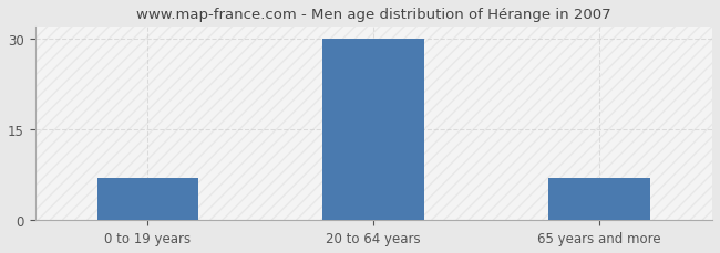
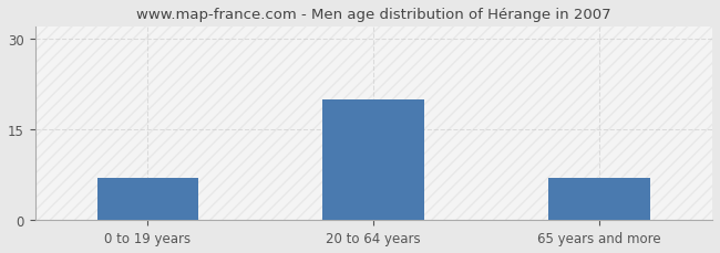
20 to 64 years: 30 -> 20
